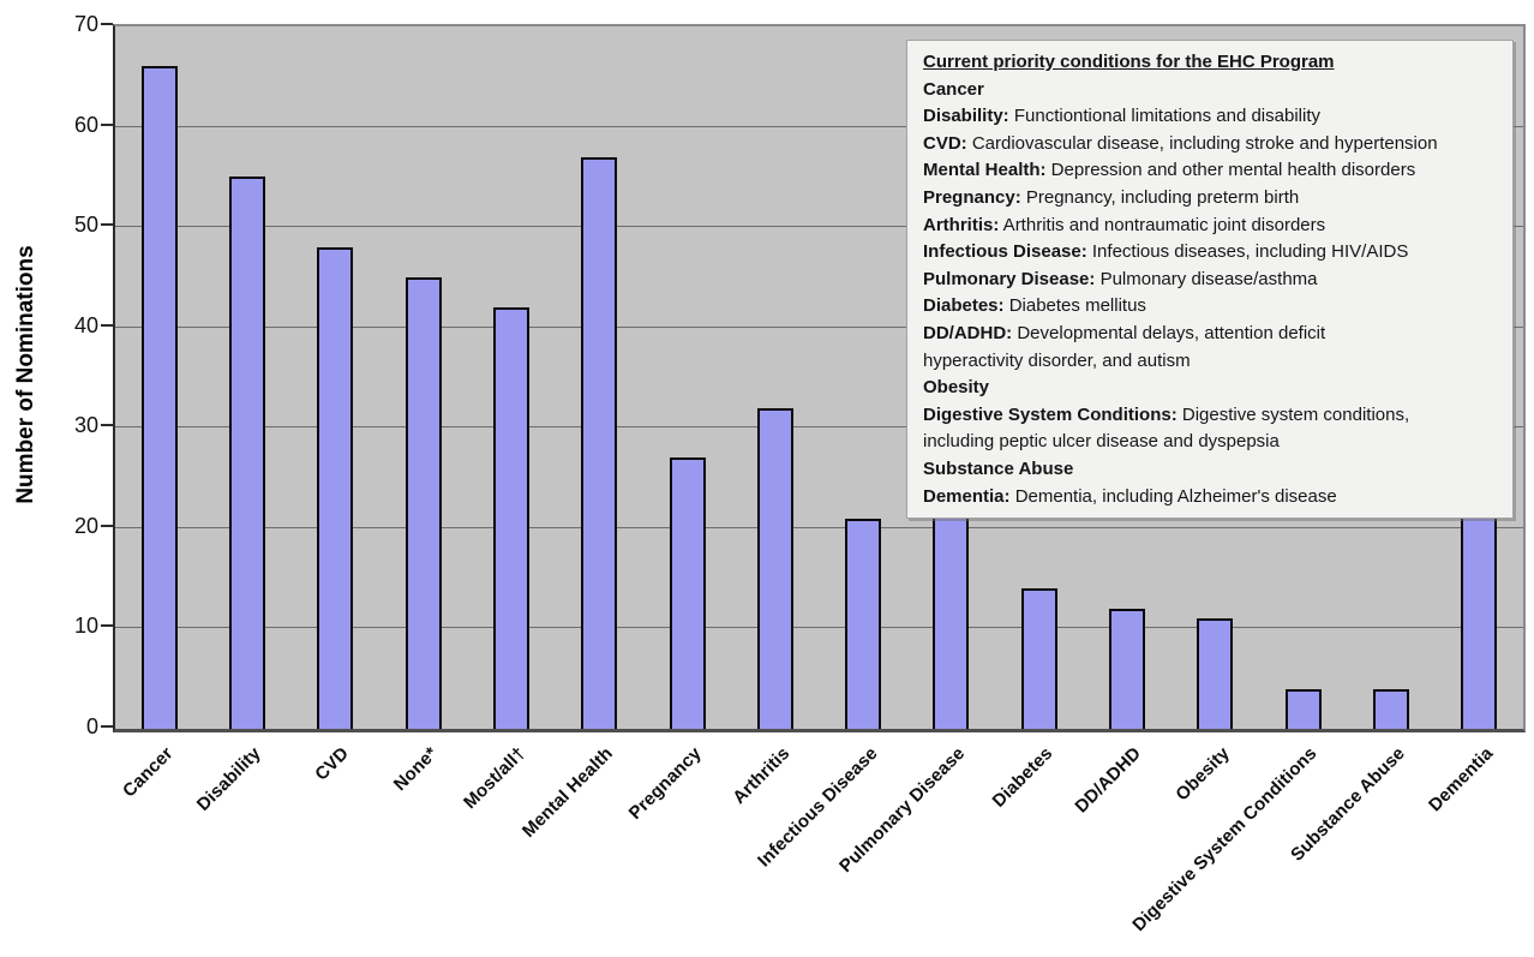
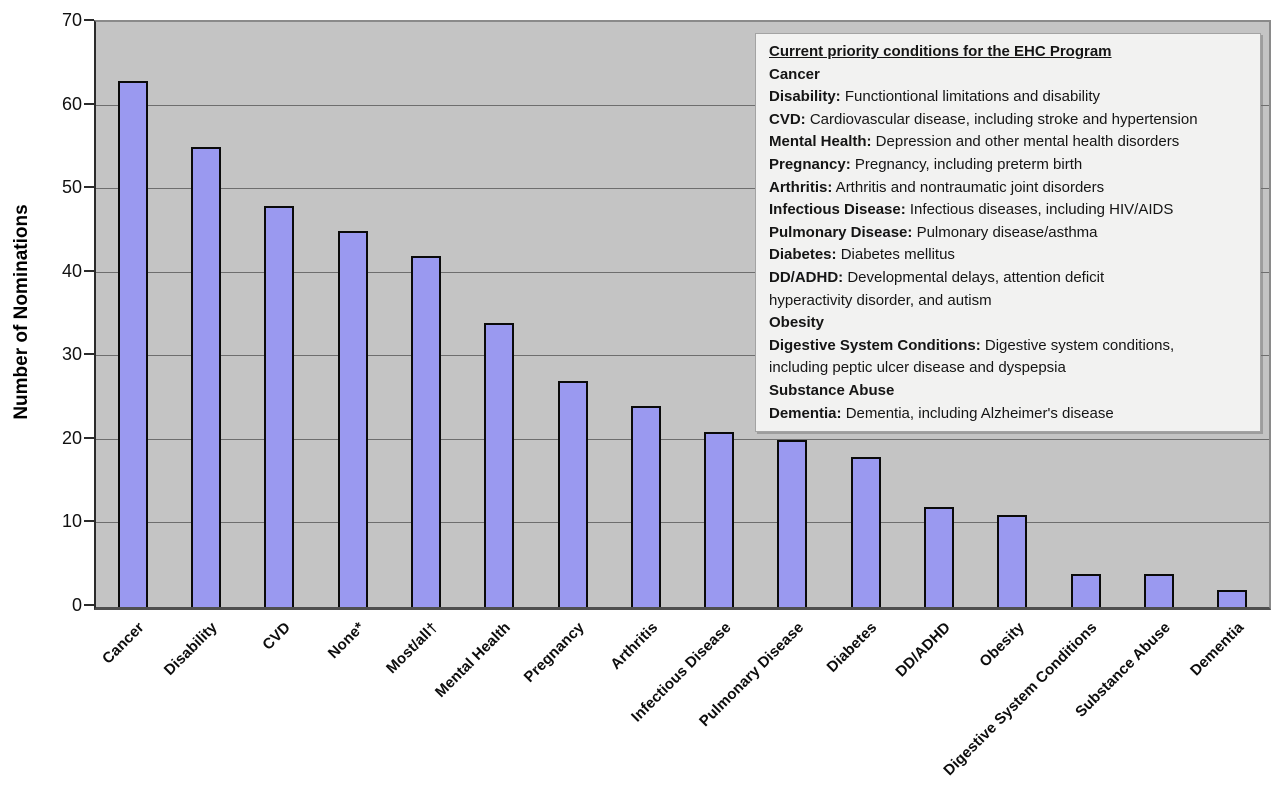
Cancer: 66 -> 63
Mental Health: 57 -> 34
Arthritis: 32 -> 24
Pulmonary Disease: 38 -> 20
Diabetes: 14 -> 18
Dementia: 27 -> 2
